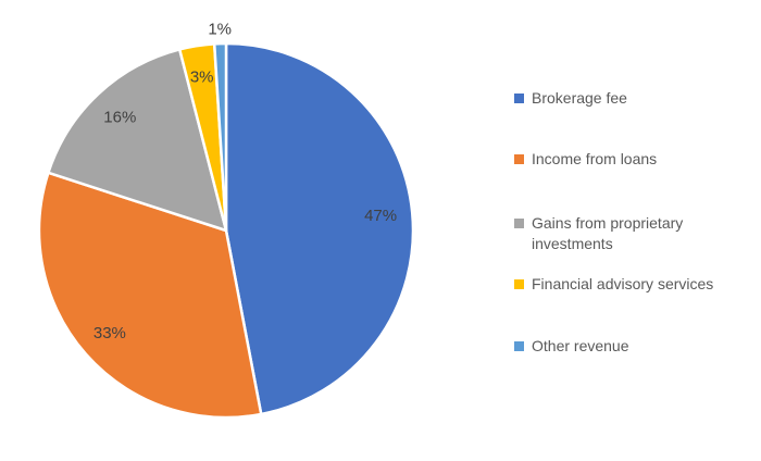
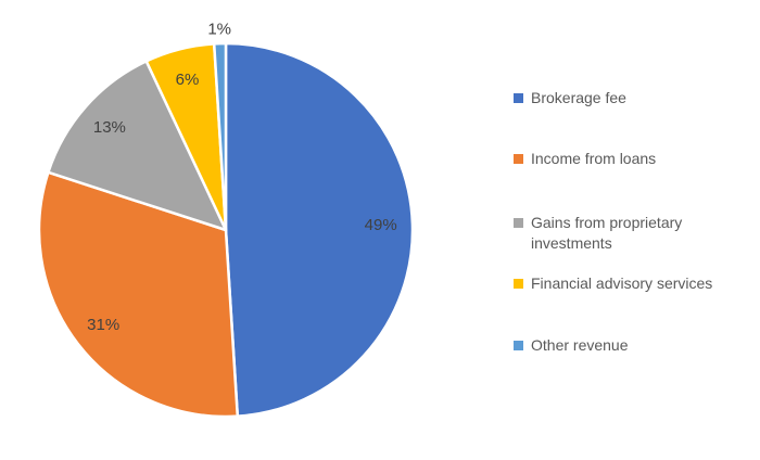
Brokerage fee: 47% -> 49%
Income from loans: 33% -> 31%
Gains from proprietary investments: 16% -> 13%
Financial advisory services: 3% -> 6%
